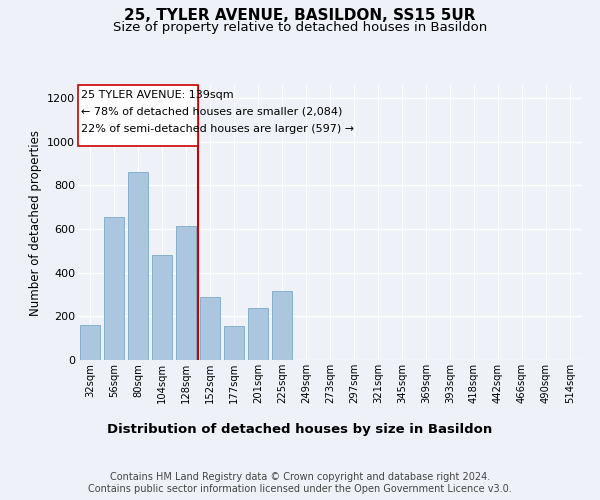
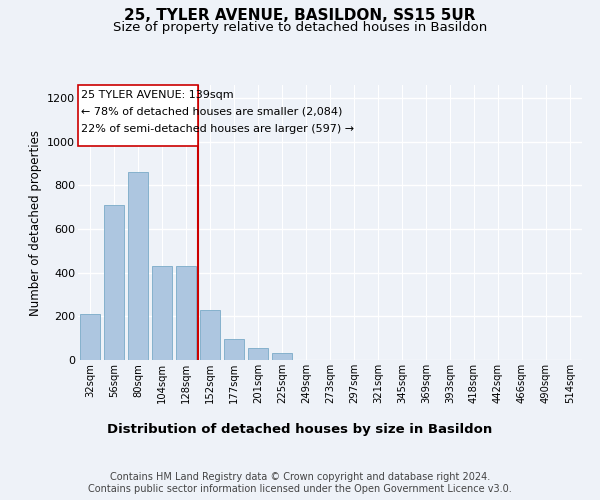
32sqm: 160 -> 210
56sqm: 655 -> 710
104sqm: 480 -> 430
128sqm: 615 -> 430
152sqm: 290 -> 230
177sqm: 155 -> 95
201sqm: 240 -> 55
225sqm: 315 -> 30
